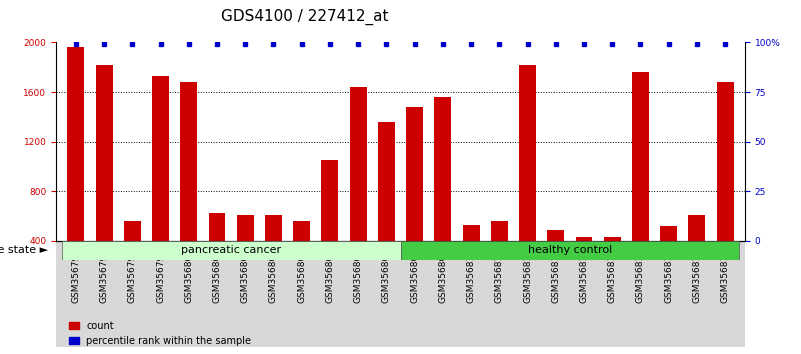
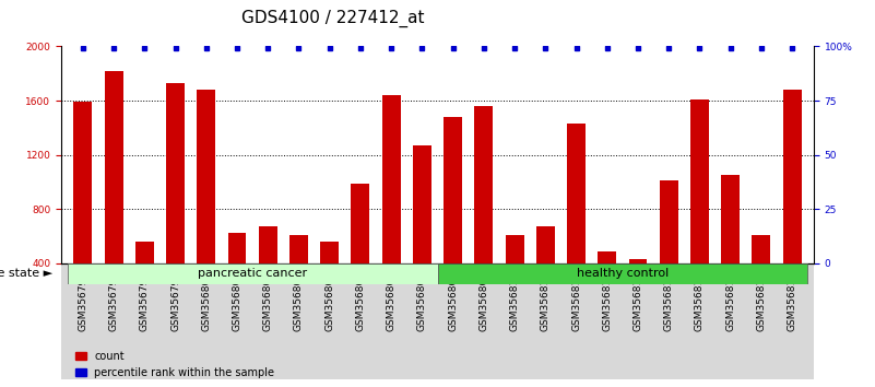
count/GSM356796: 1960 -> 1590
count/GSM356802: 610 -> 670
count/GSM356805: 1050 -> 990
count/GSM356807: 1360 -> 1270
count/GSM356810: 530 -> 610
count/GSM356811: 560 -> 670
count/GSM356812: 1820 -> 1430
count/GSM356815: 430 -> 1010
count/GSM356816: 1760 -> 1610
count/GSM356817: 520 -> 1050
